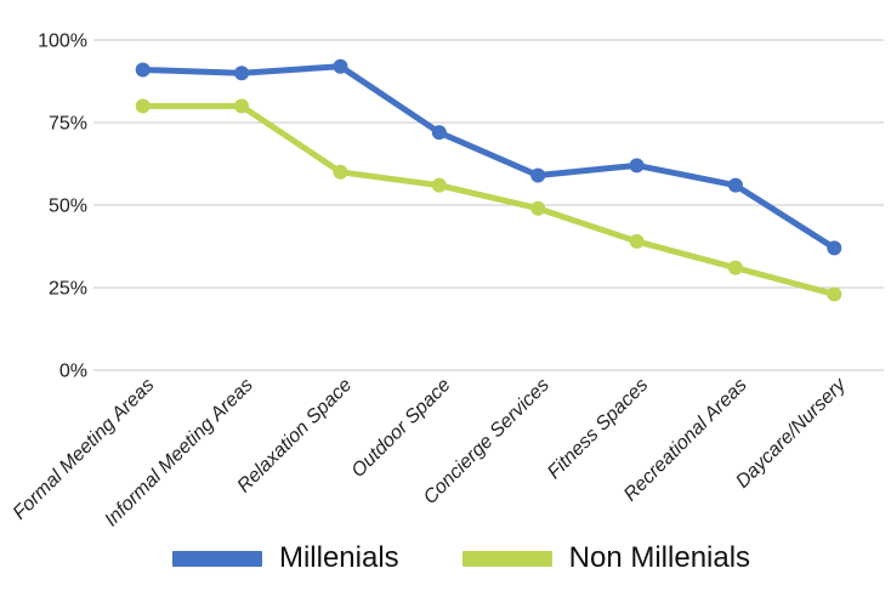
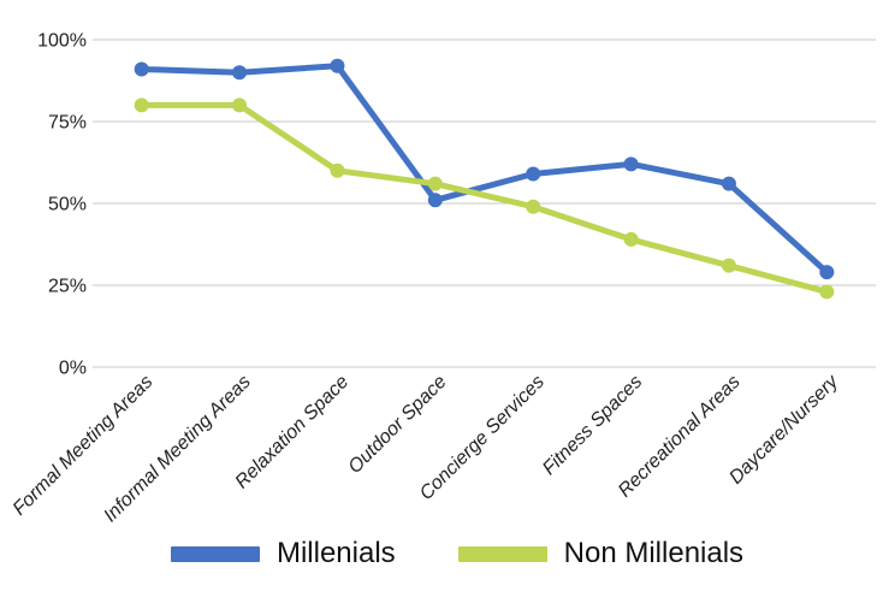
Millenials/Outdoor Space: 72% -> 51%
Millenials/Daycare/Nursery: 37% -> 29%
